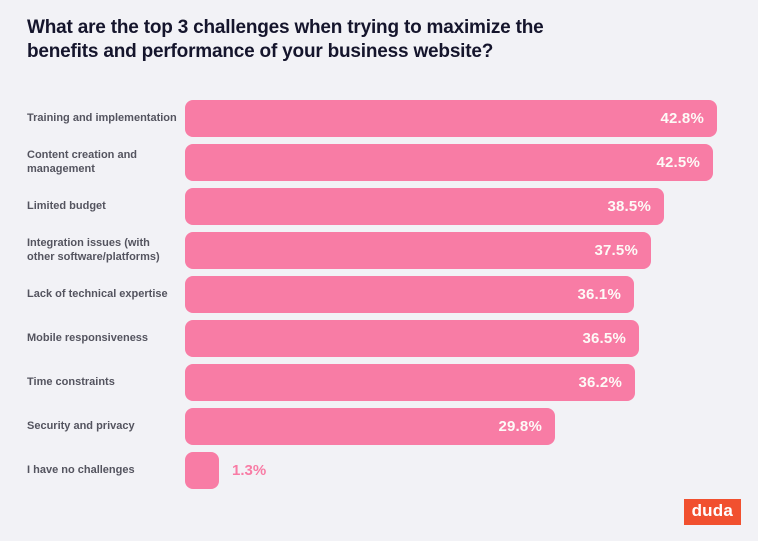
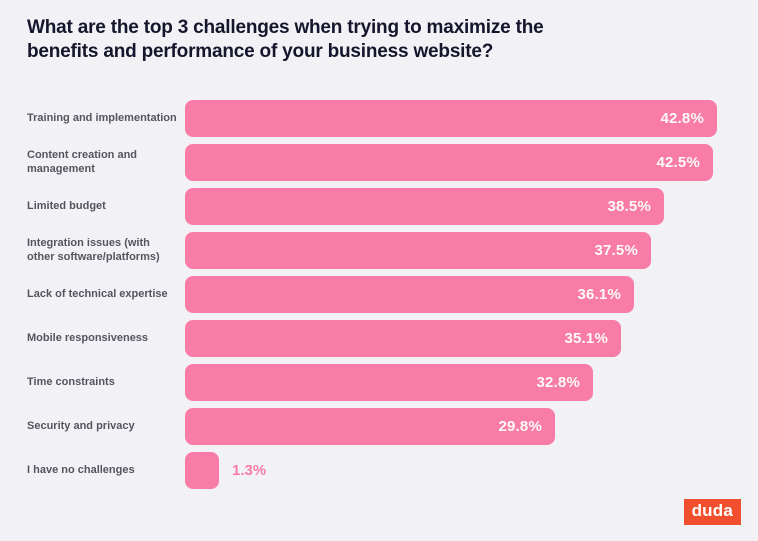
Mobile responsiveness: 36.5% -> 35.1%
Time constraints: 36.2% -> 32.8%
